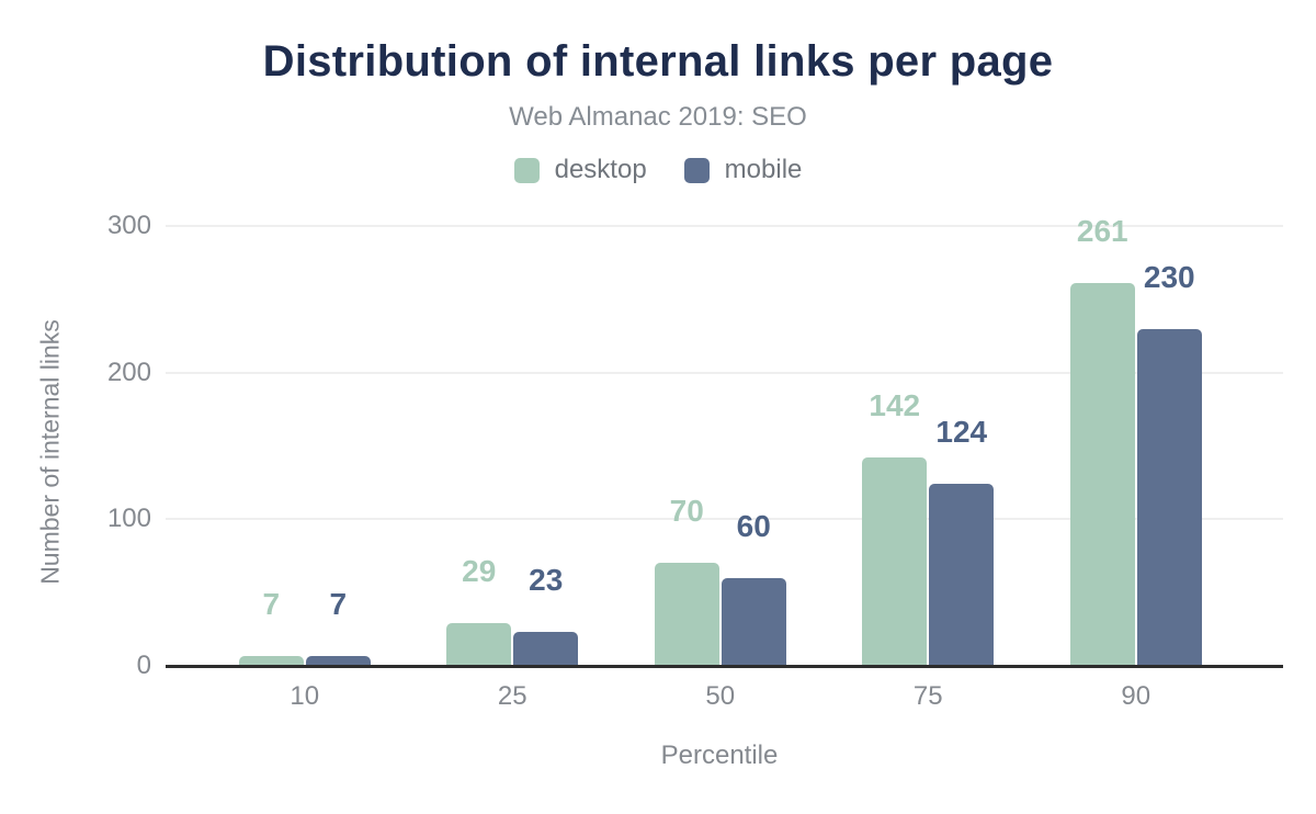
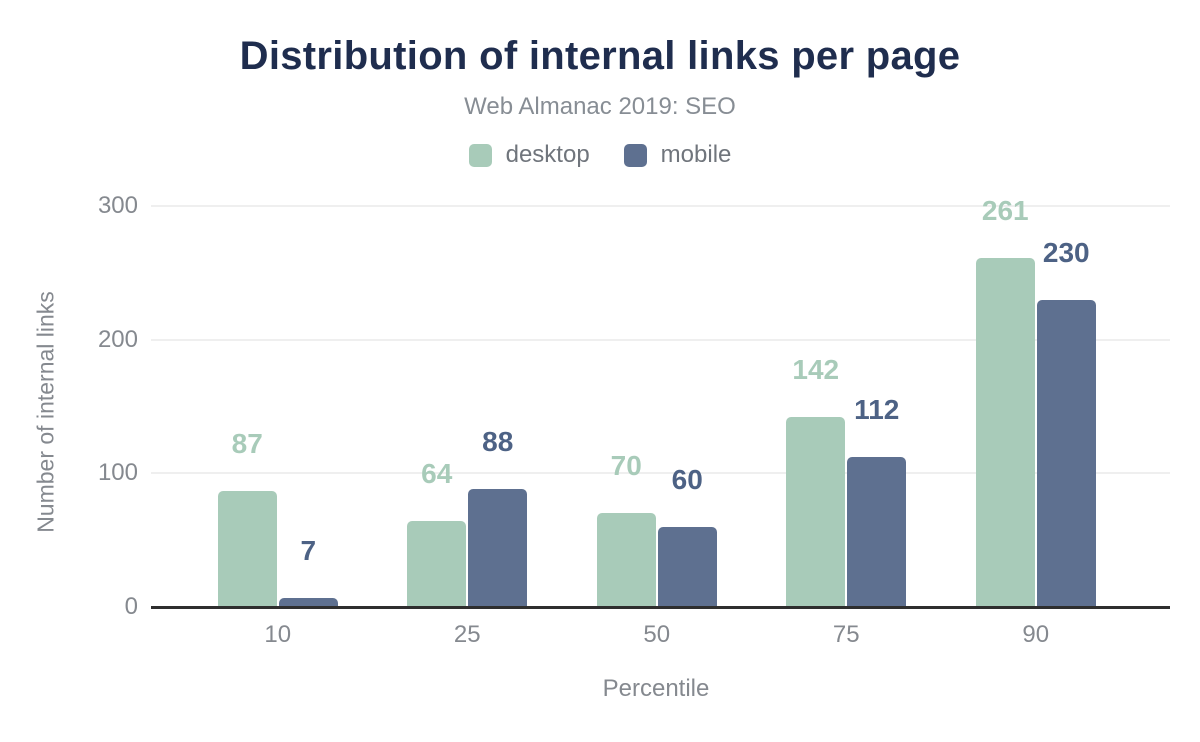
desktop/10: 7 -> 87
desktop/25: 29 -> 64
mobile/25: 23 -> 88
mobile/75: 124 -> 112
